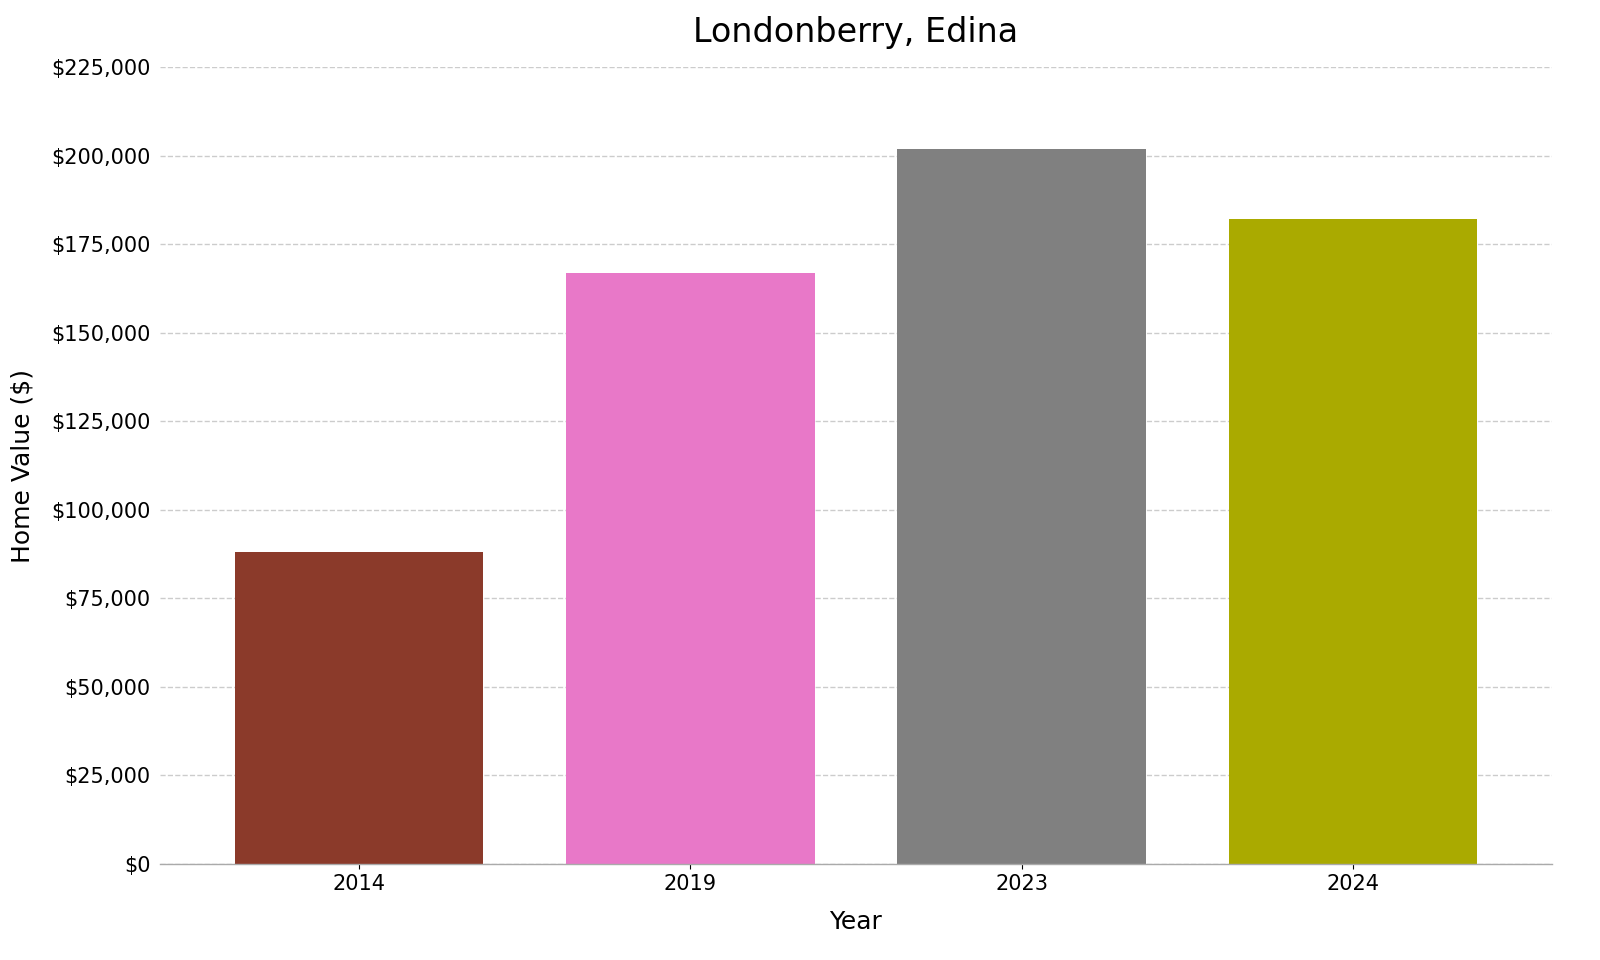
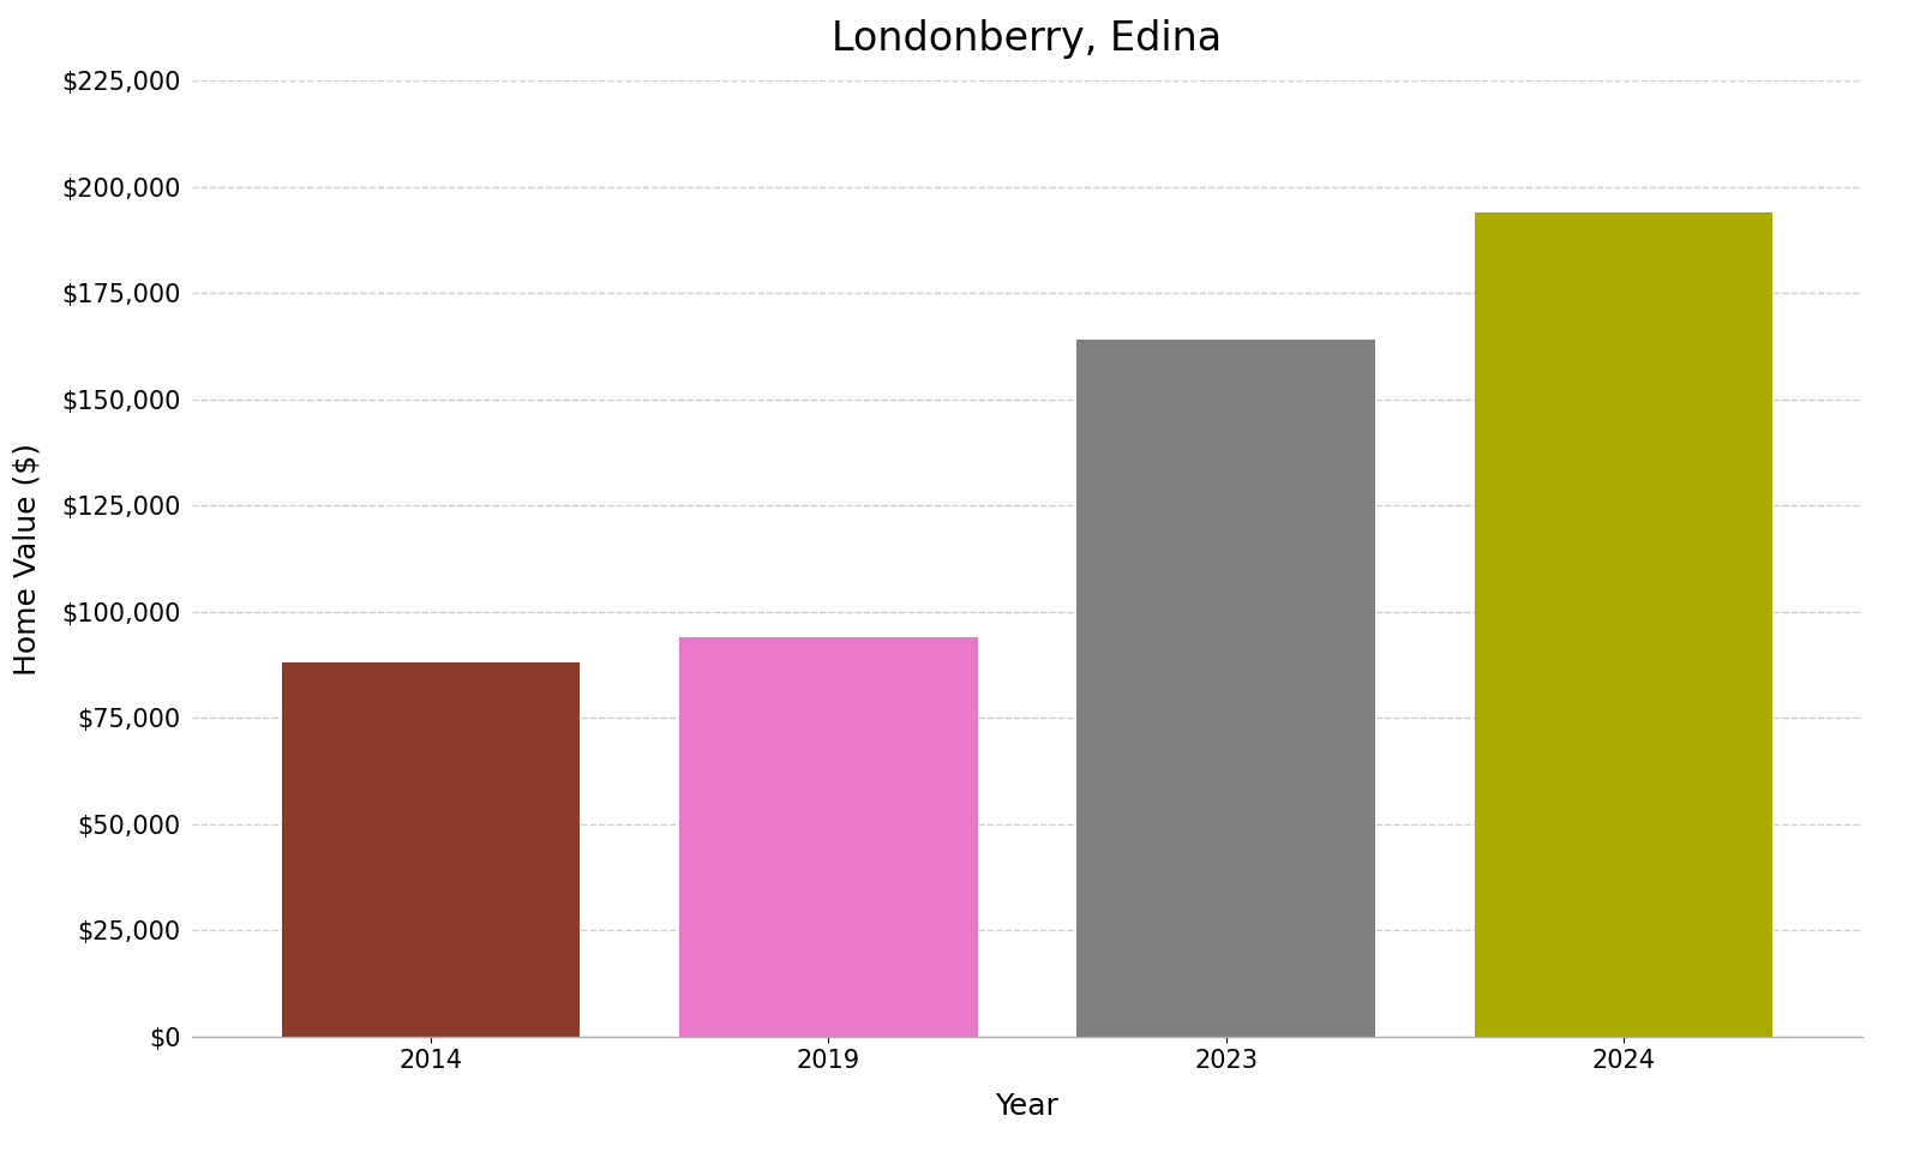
2019: $167,000 -> $94,000
2023: $202,000 -> $164,000
2024: $182,000 -> $194,000
